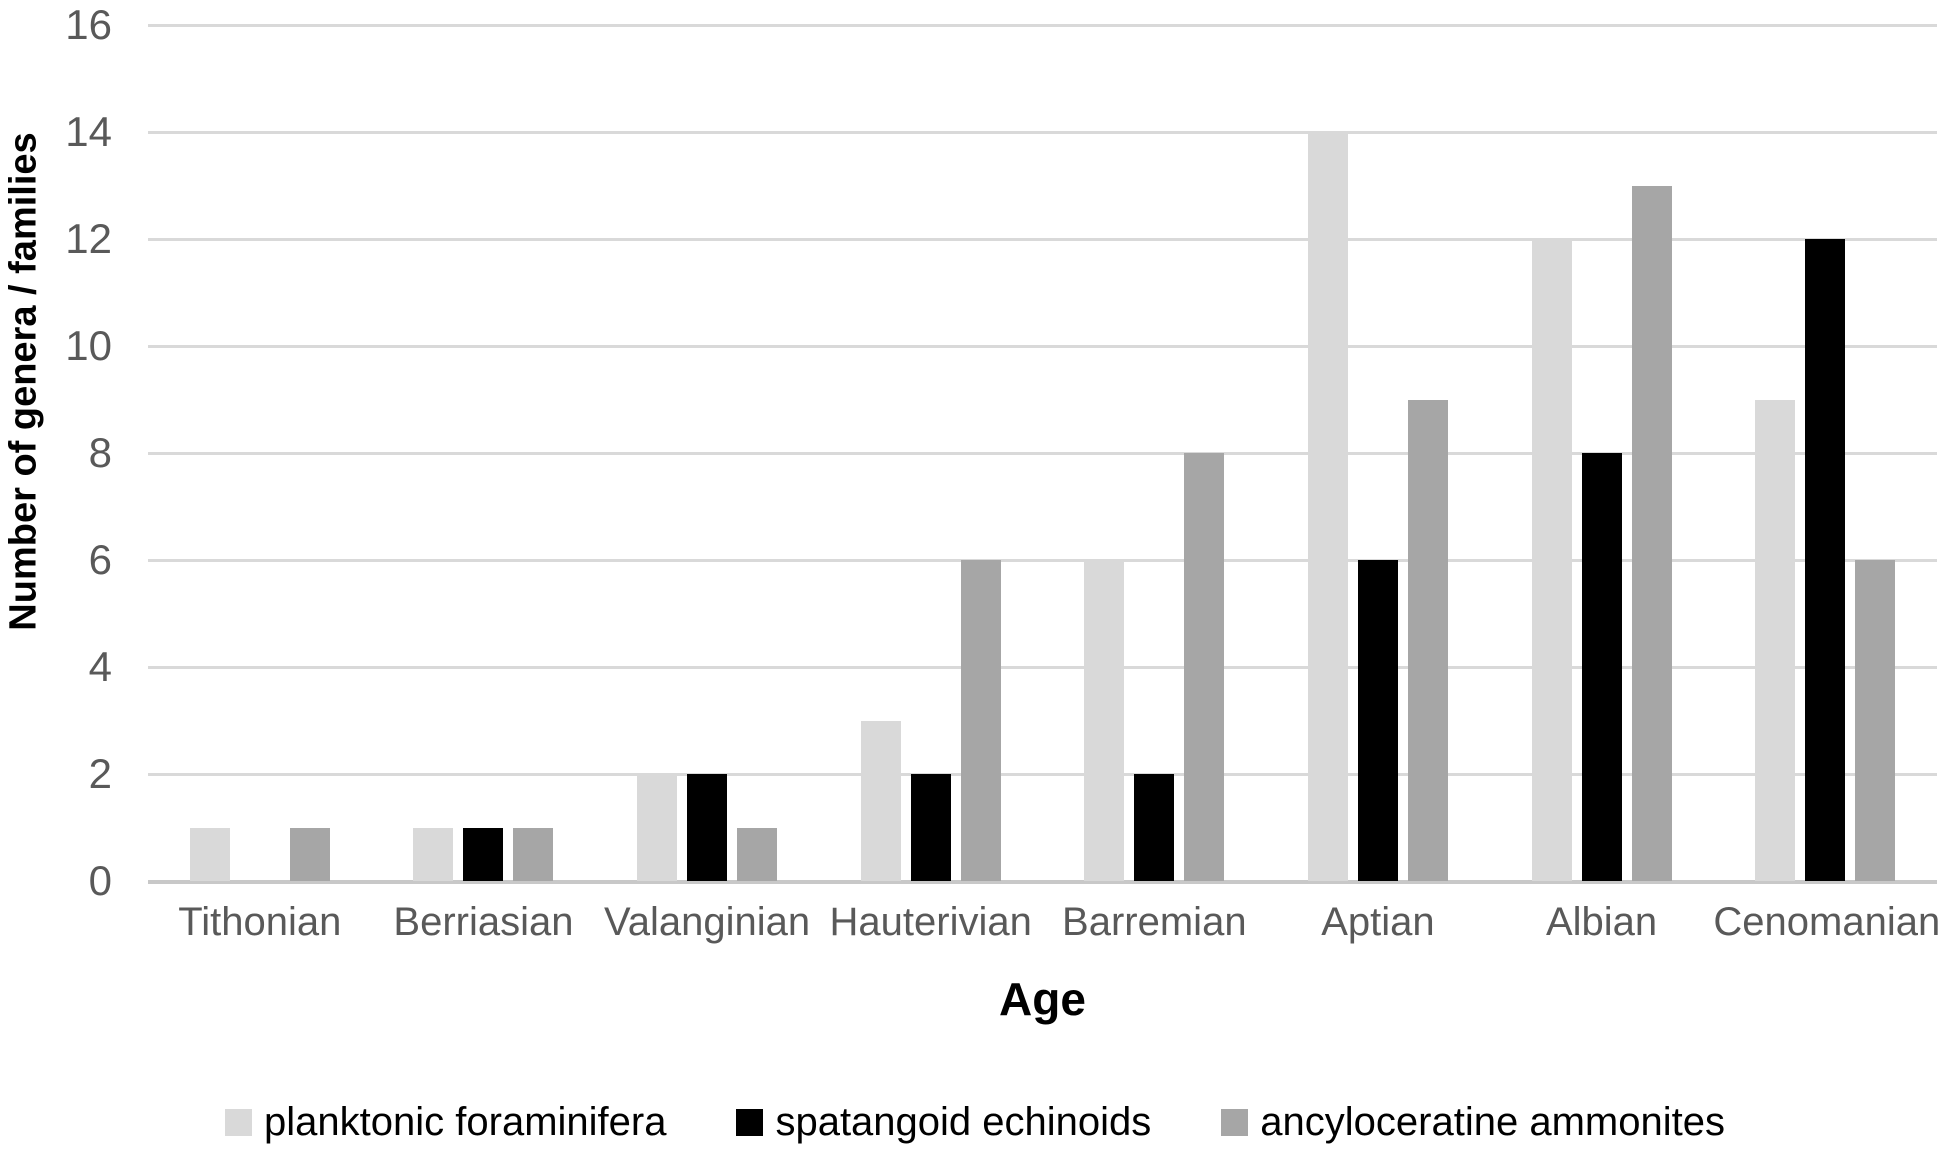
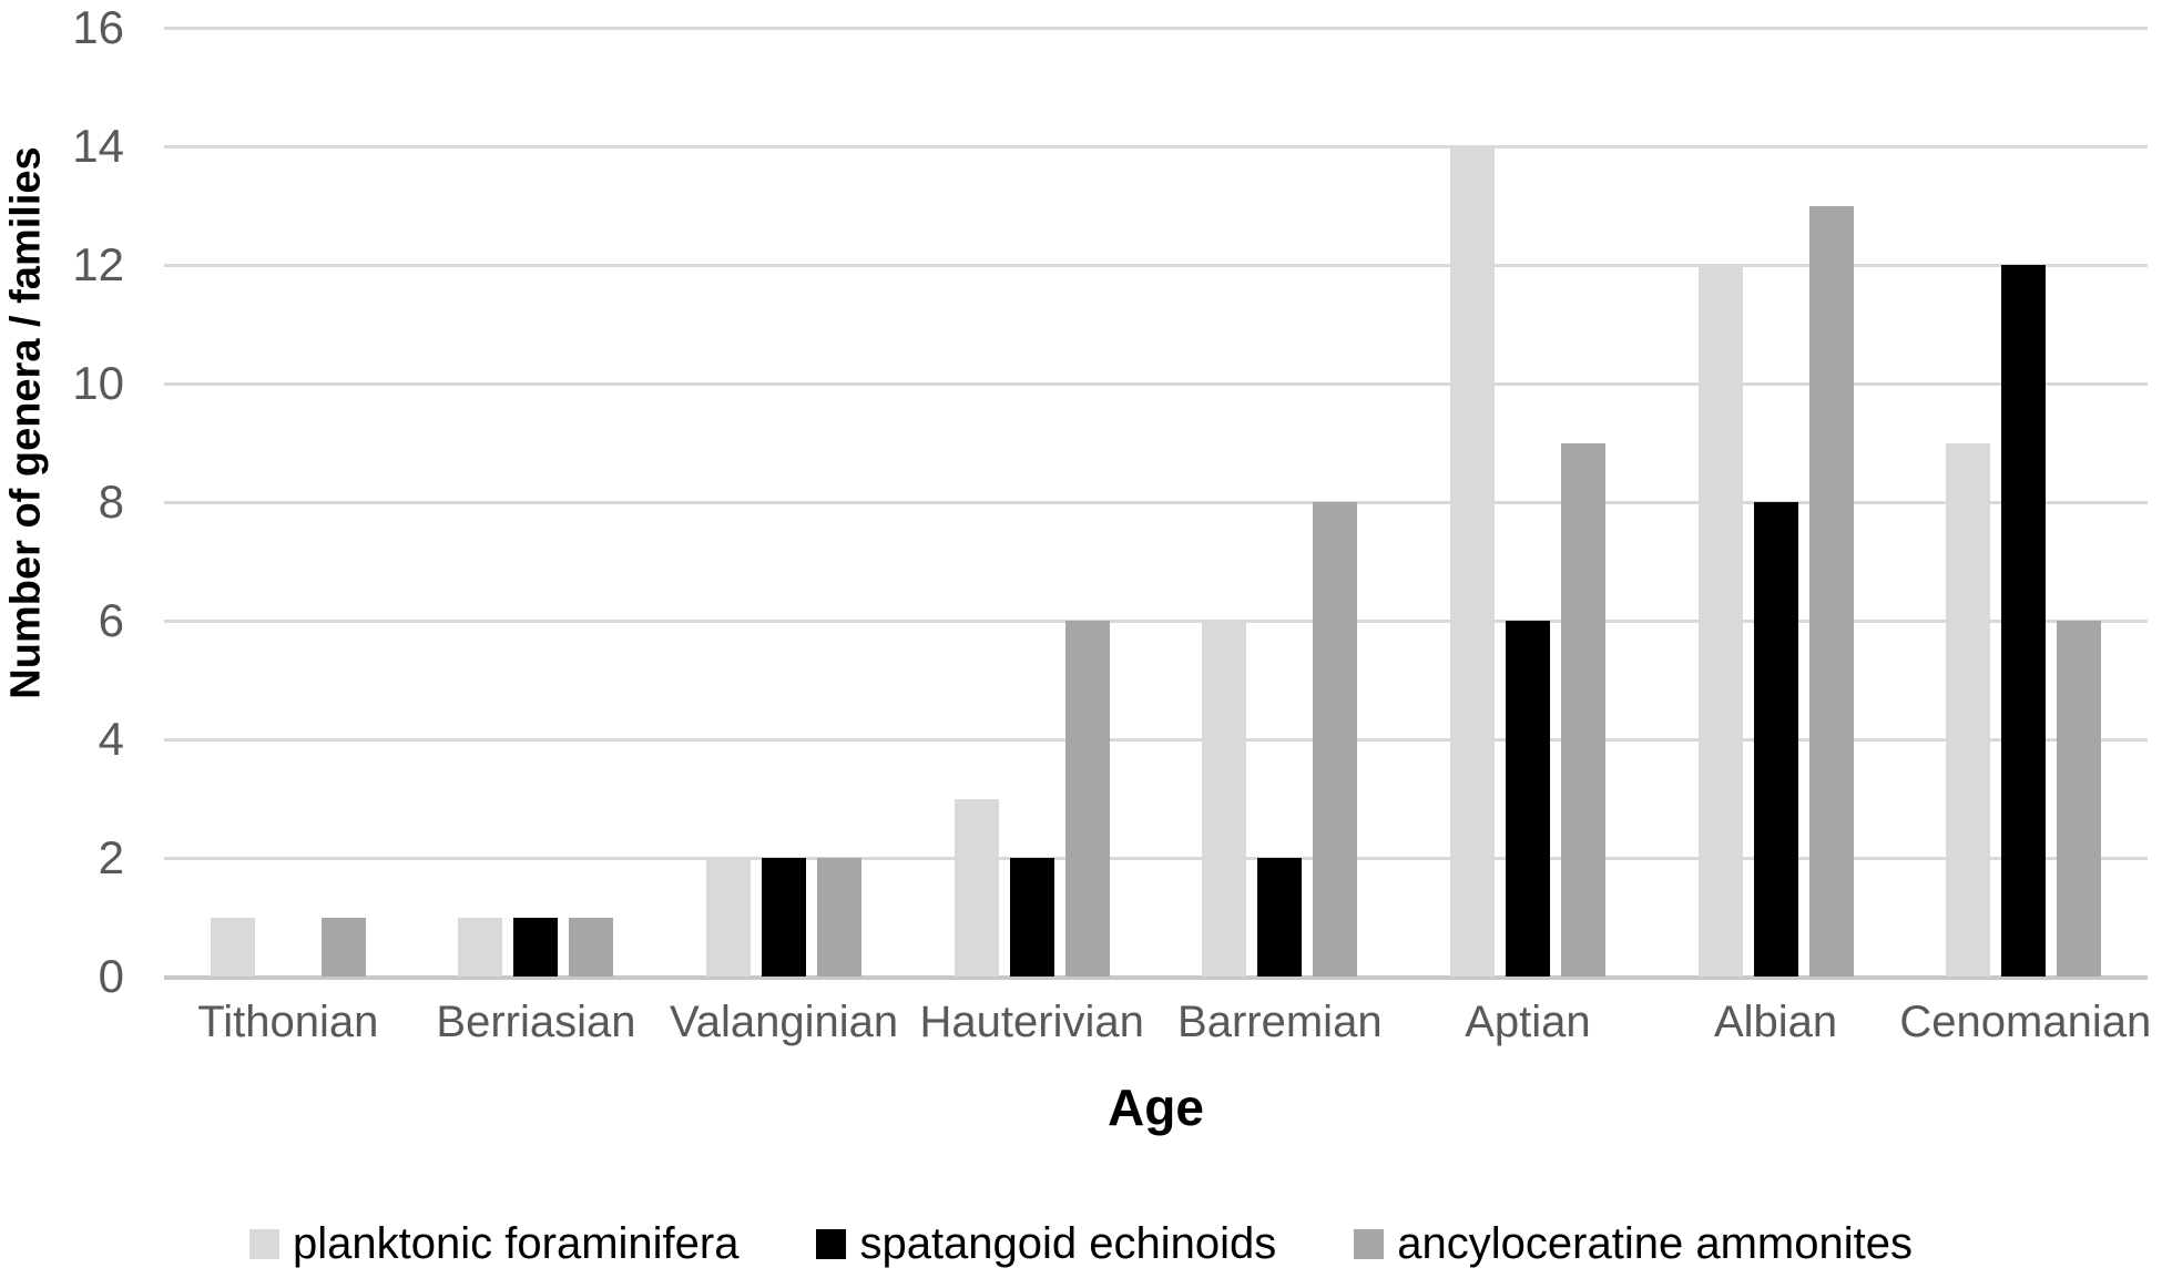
ancyloceratine ammonites/Valanginian: 1 -> 2
